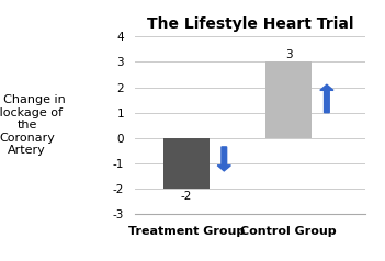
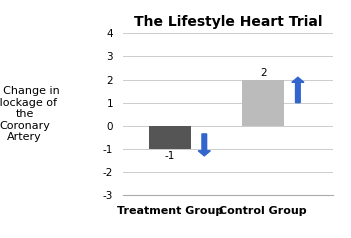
Treatment Group: -2 -> -1
Control Group: 3 -> 2
